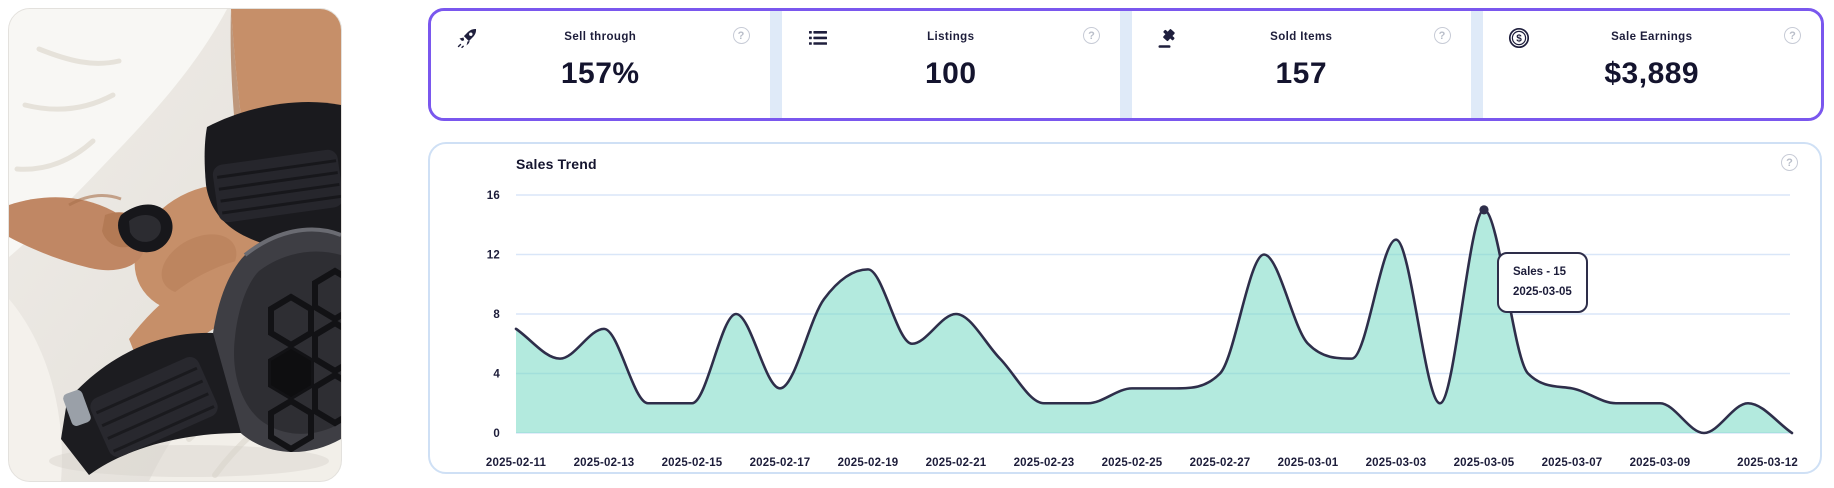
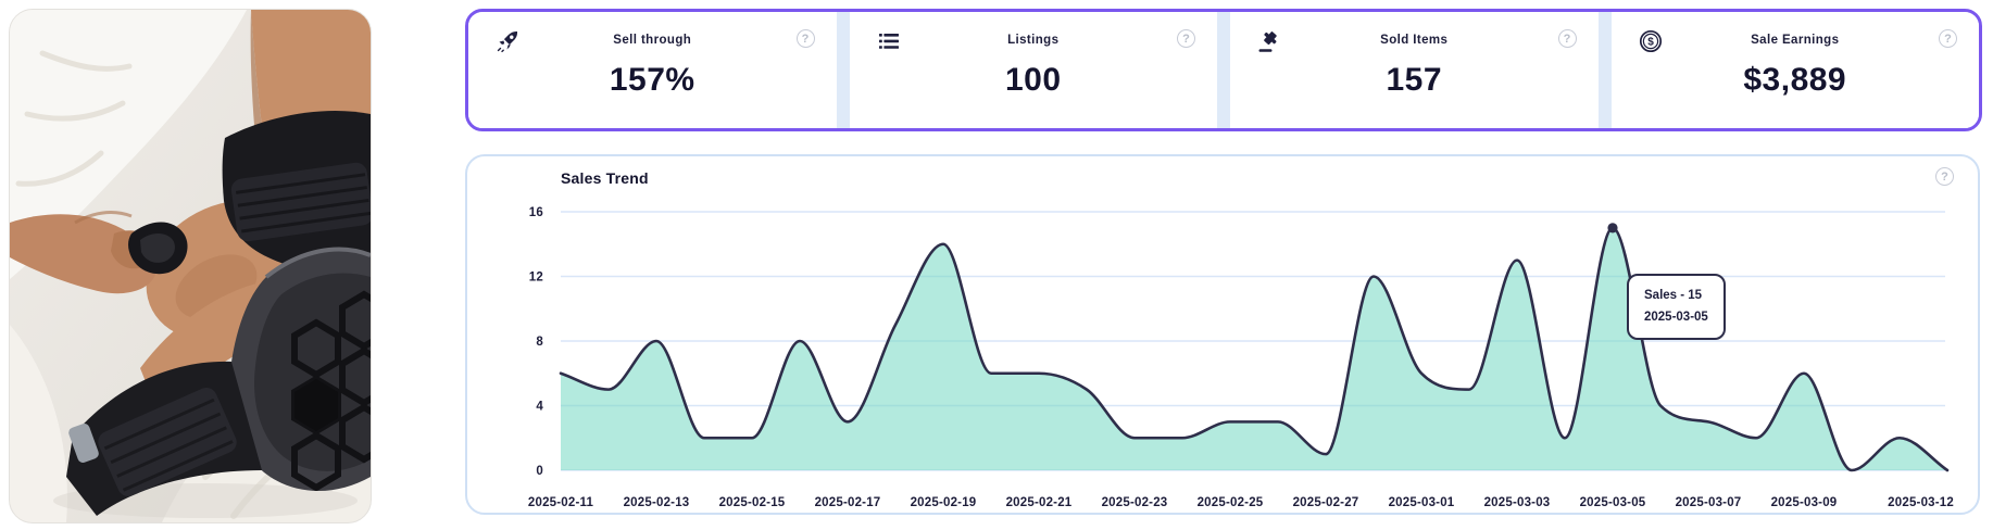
2025-02-11: 7 -> 6
2025-02-13: 7 -> 8
2025-02-19: 11 -> 14
2025-02-21: 8 -> 6
2025-02-27: 4 -> 1
2025-03-09: 2 -> 6
